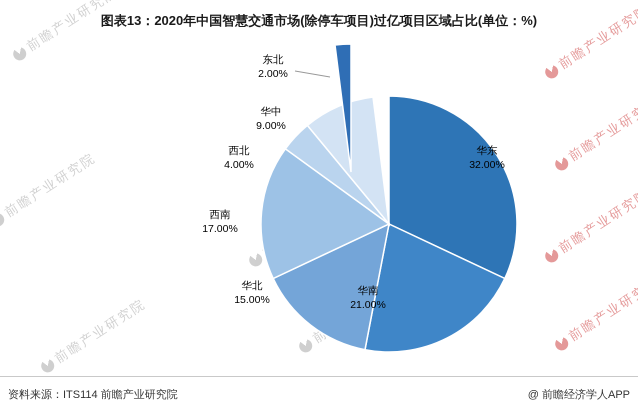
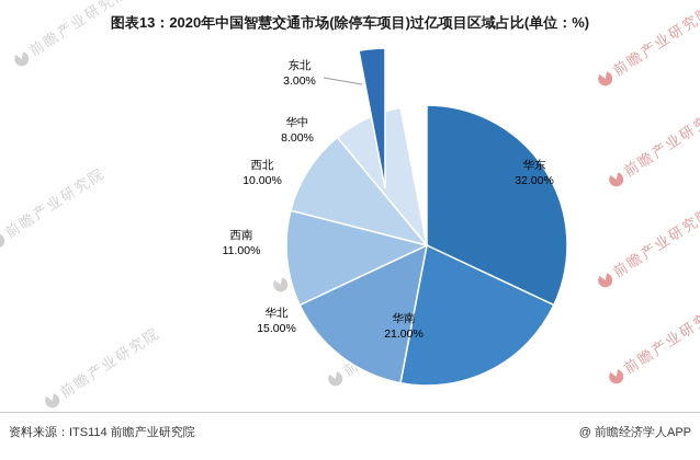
西南: 17.00% -> 11.00%
西北: 4.00% -> 10.00%
华中: 9.00% -> 8.00%
东北: 2.00% -> 3.00%
